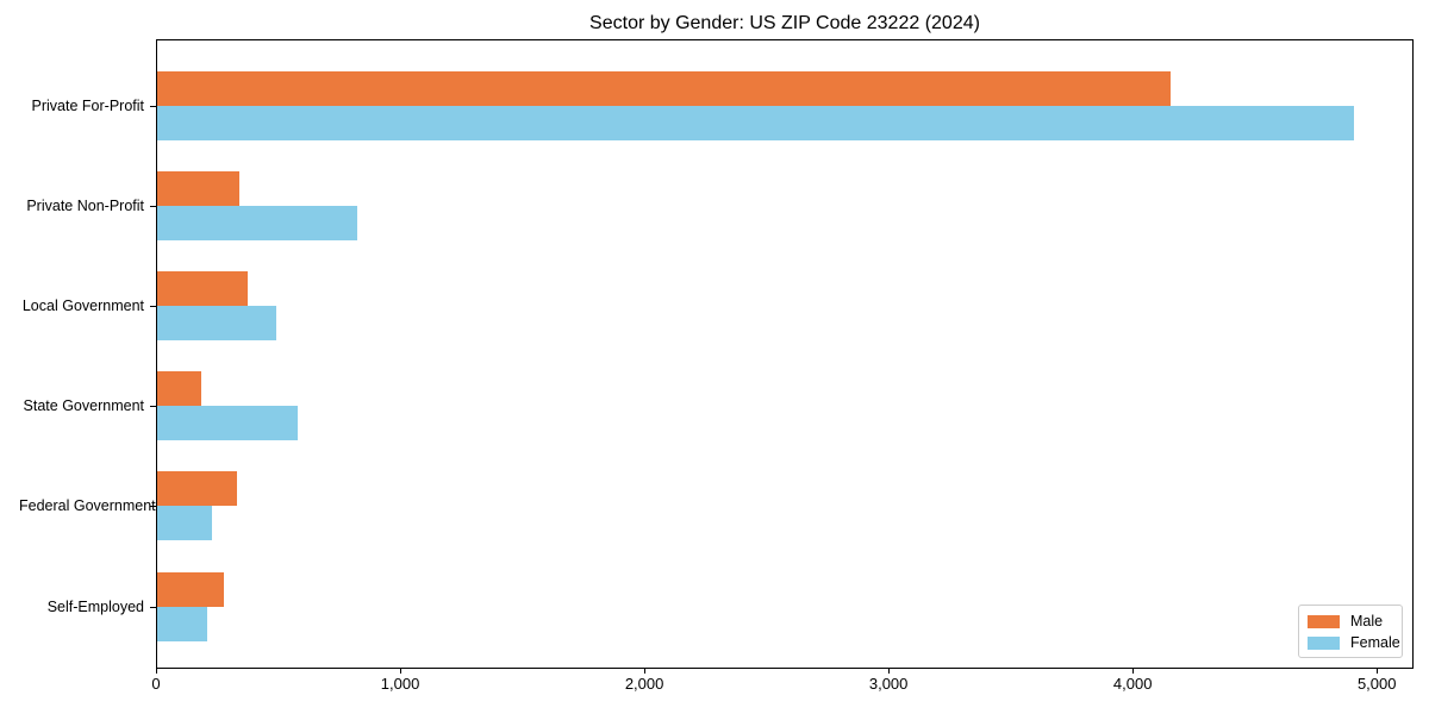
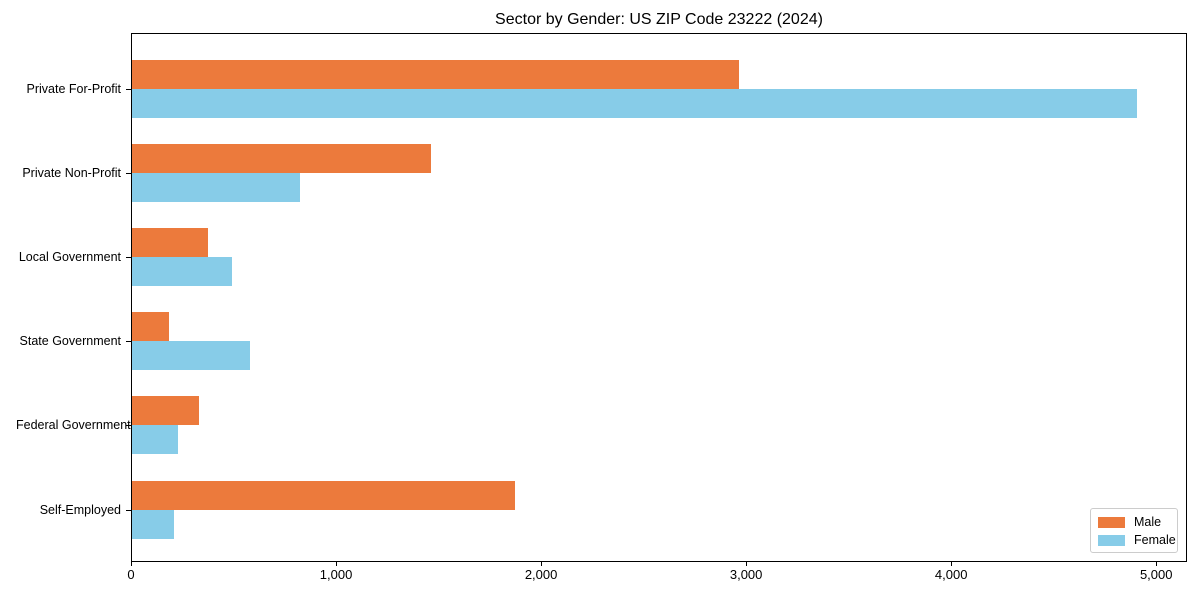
Male/Private For-Profit: 4150 -> 2960
Male/Private Non-Profit: 340 -> 1460
Male/Self-Employed: 280 -> 1870
